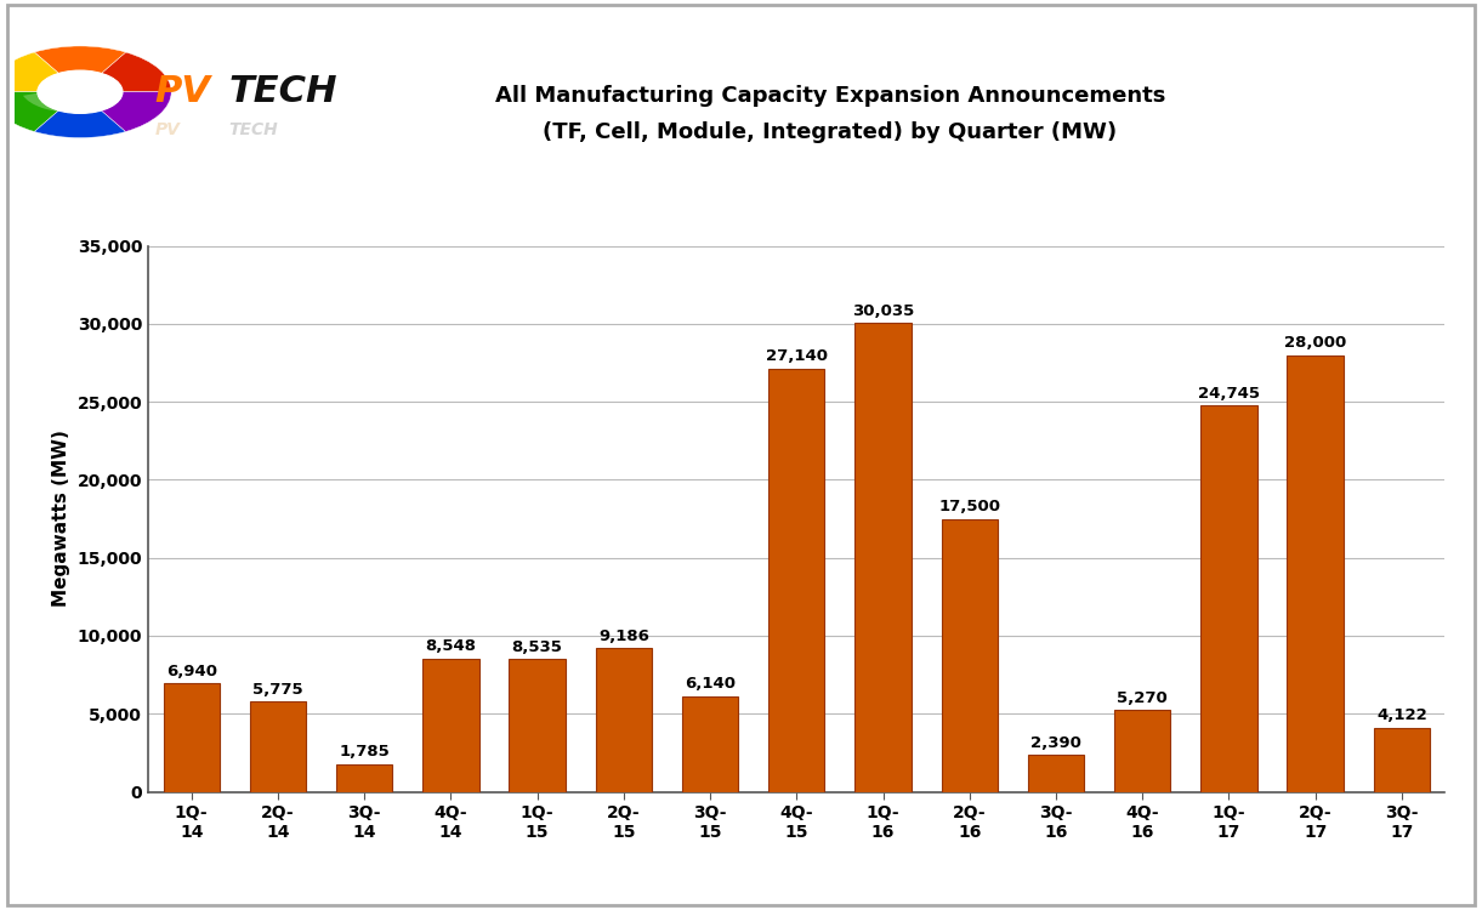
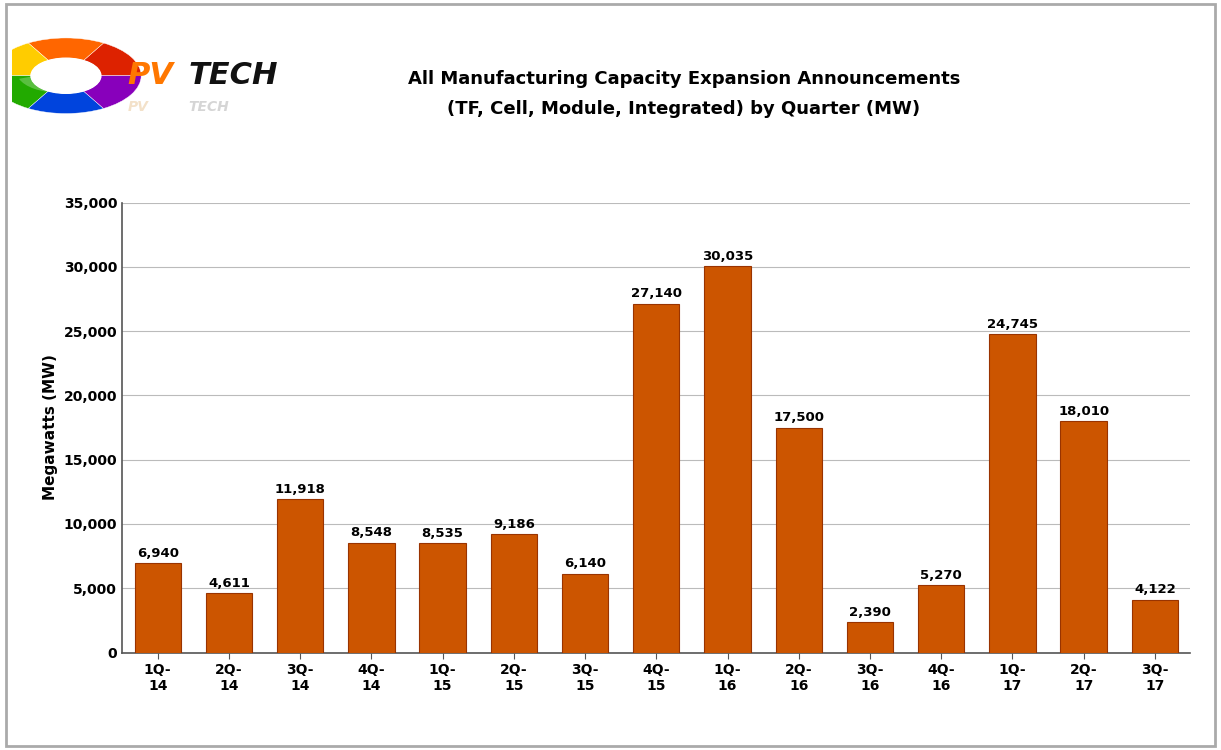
2Q- 14: 5,775 -> 4,611
3Q- 14: 1,785 -> 11,918
2Q- 17: 28,000 -> 18,010
